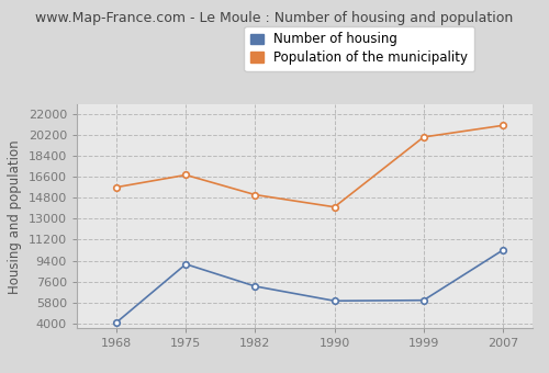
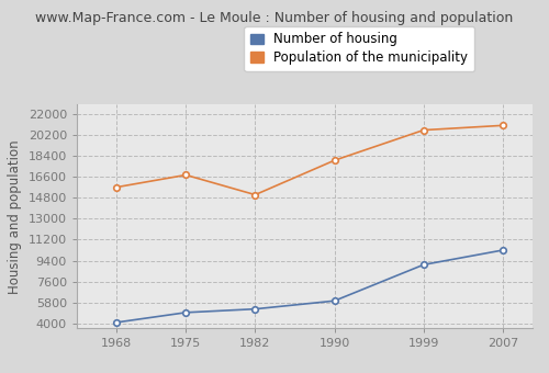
Number of housing/1975: 9100 -> 5000
Number of housing/1982: 7200 -> 5200
Population of the municipality/1990: 14000 -> 18000
Number of housing/1999: 6000 -> 9000
Population of the municipality/1999: 20000 -> 20600
